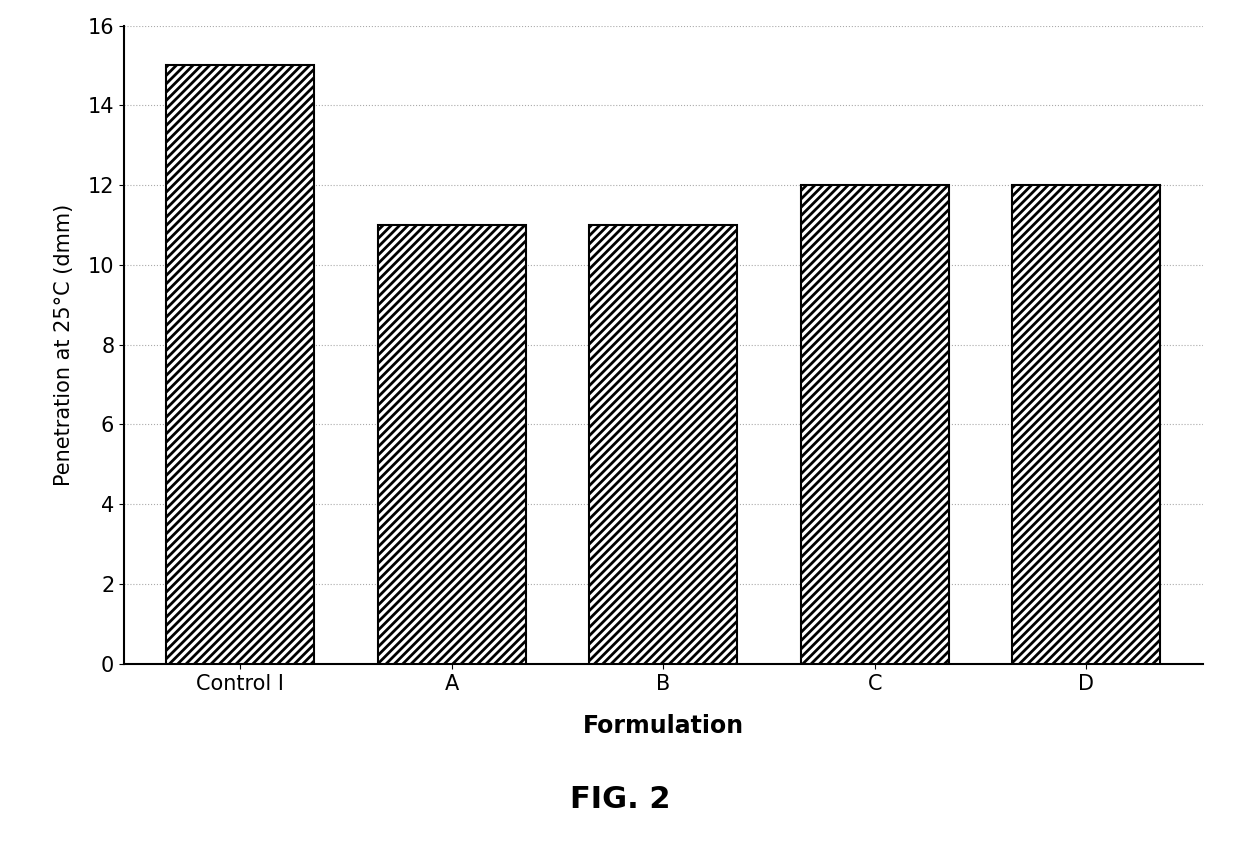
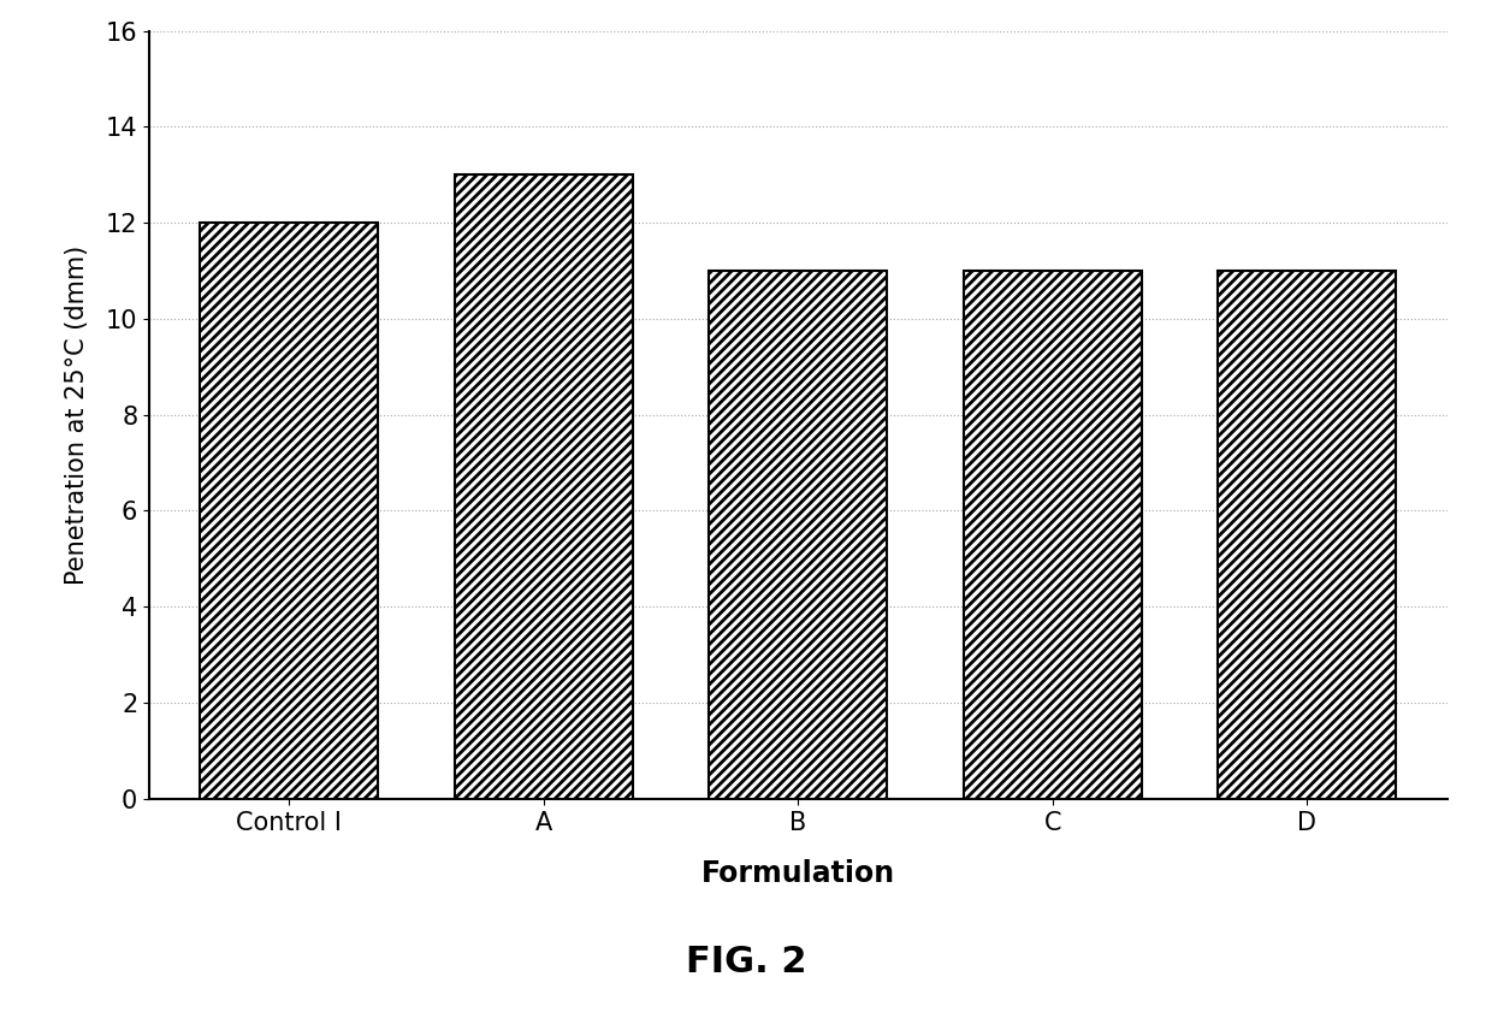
Control I: 15 -> 12
A: 11 -> 13
C: 12 -> 11
D: 12 -> 11
